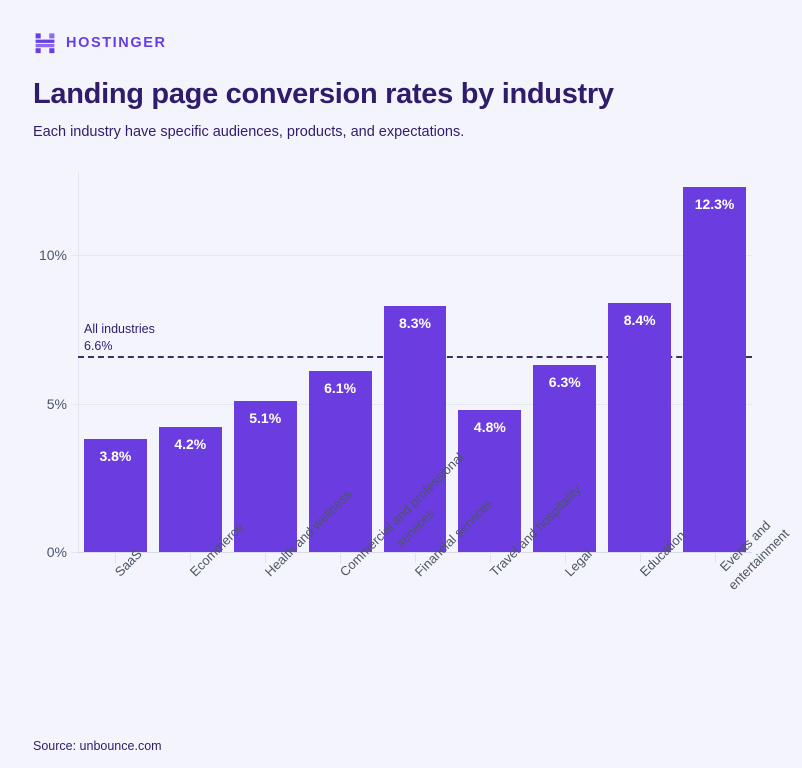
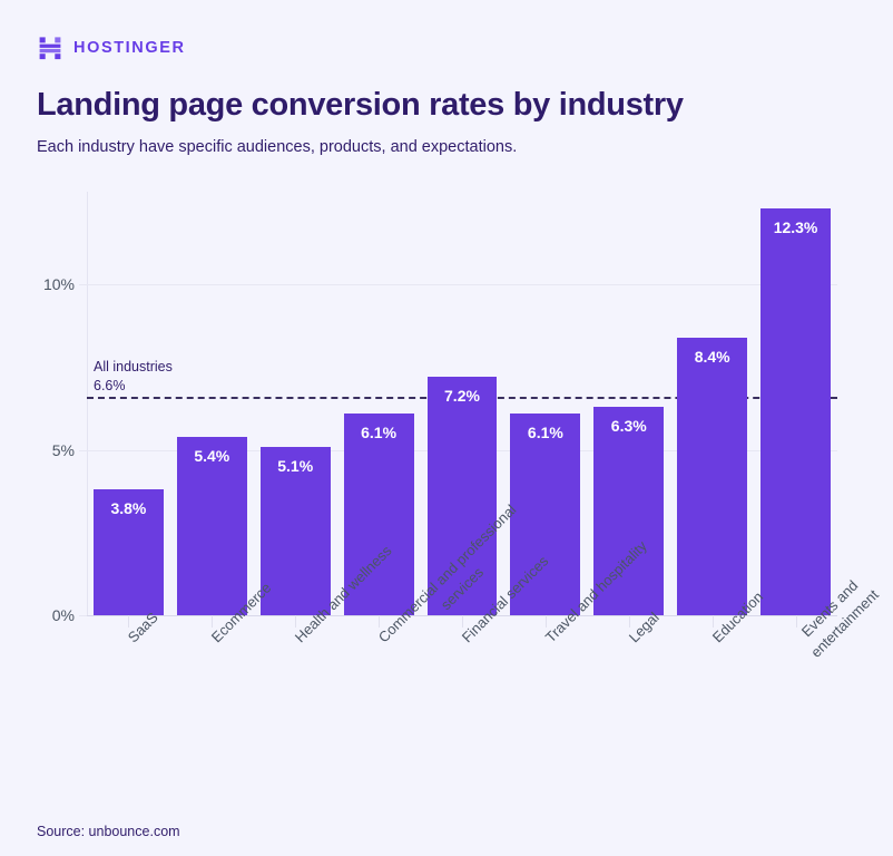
Ecommerce: 4.2% -> 5.4%
Financial services: 8.3% -> 7.2%
Travel and hospitality: 4.8% -> 6.1%
